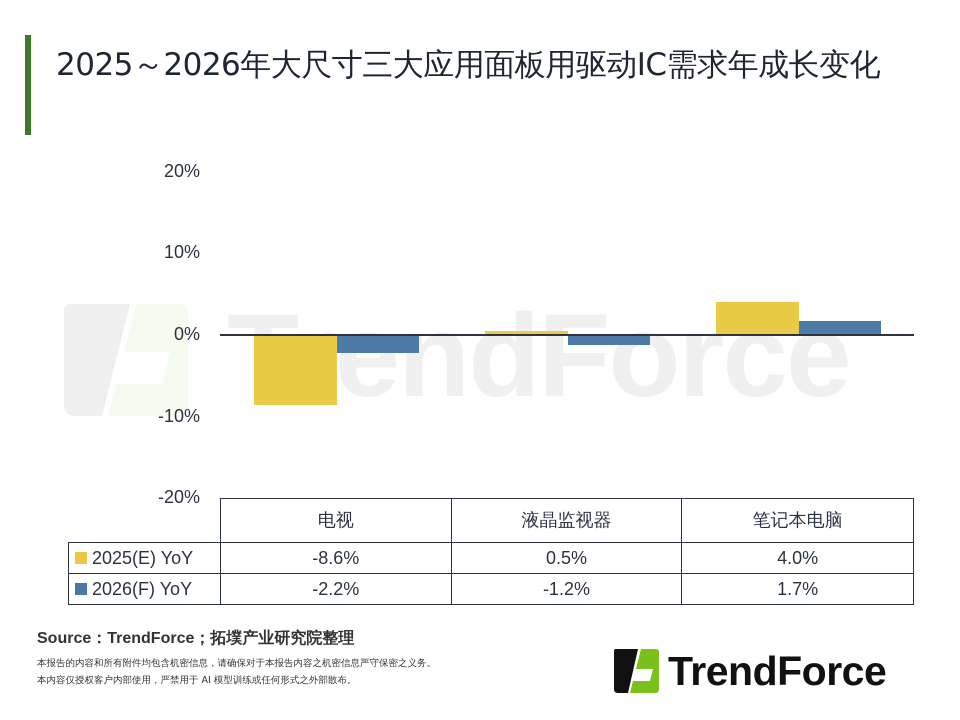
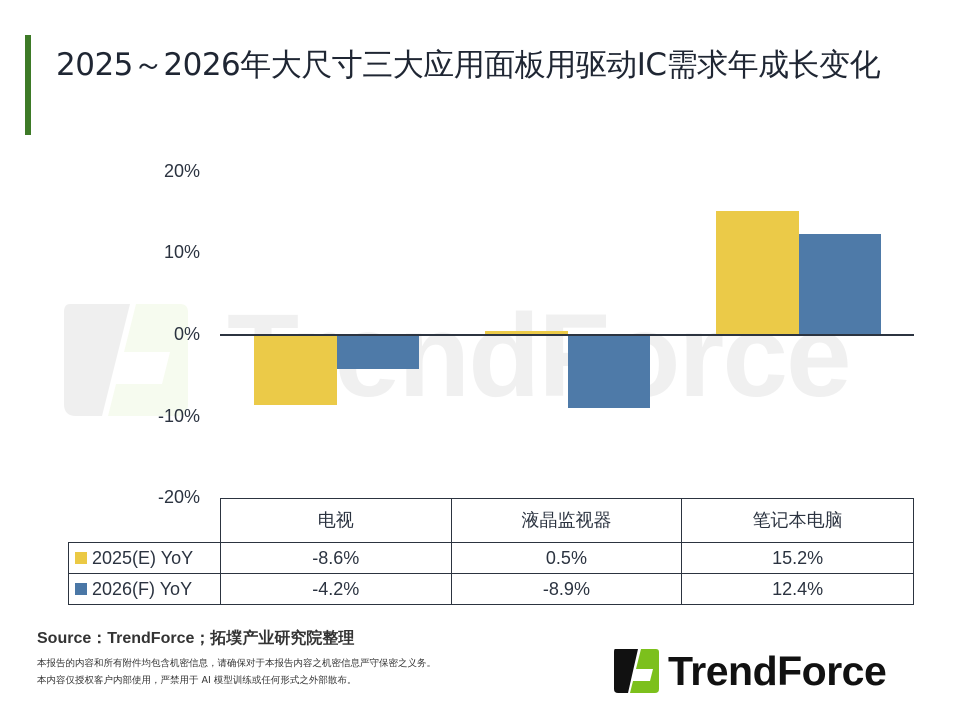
2026(F) YoY/电视: -2.2% -> -4.2%
2026(F) YoY/液晶监视器: -1.2% -> -8.9%
2025(E) YoY/笔记本电脑: 4.0% -> 15.2%
2026(F) YoY/笔记本电脑: 1.7% -> 12.4%
